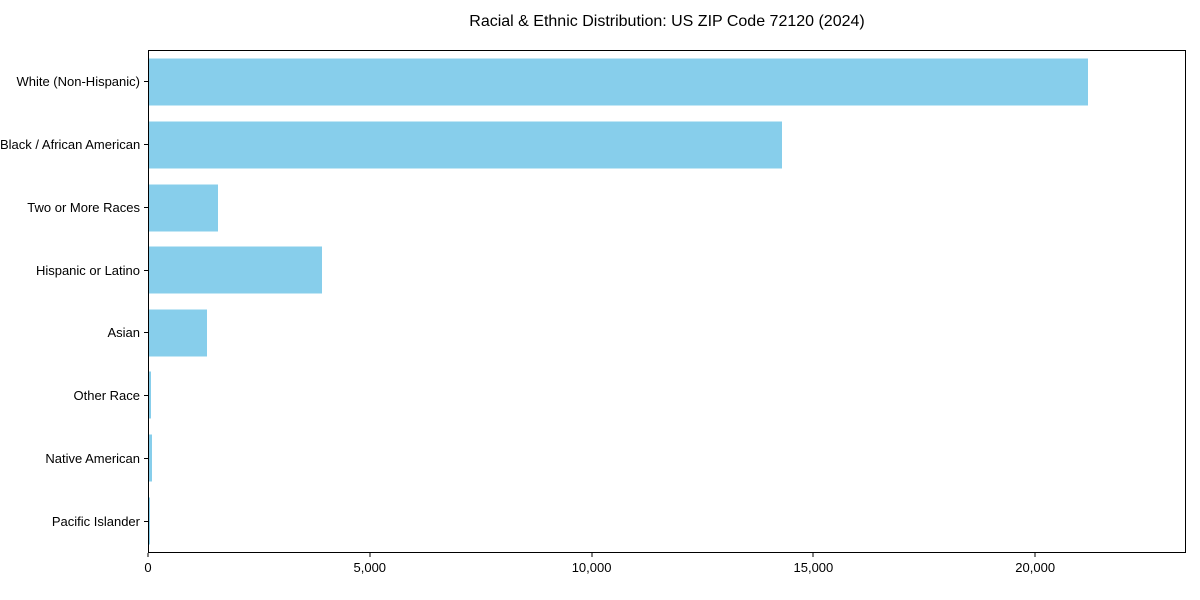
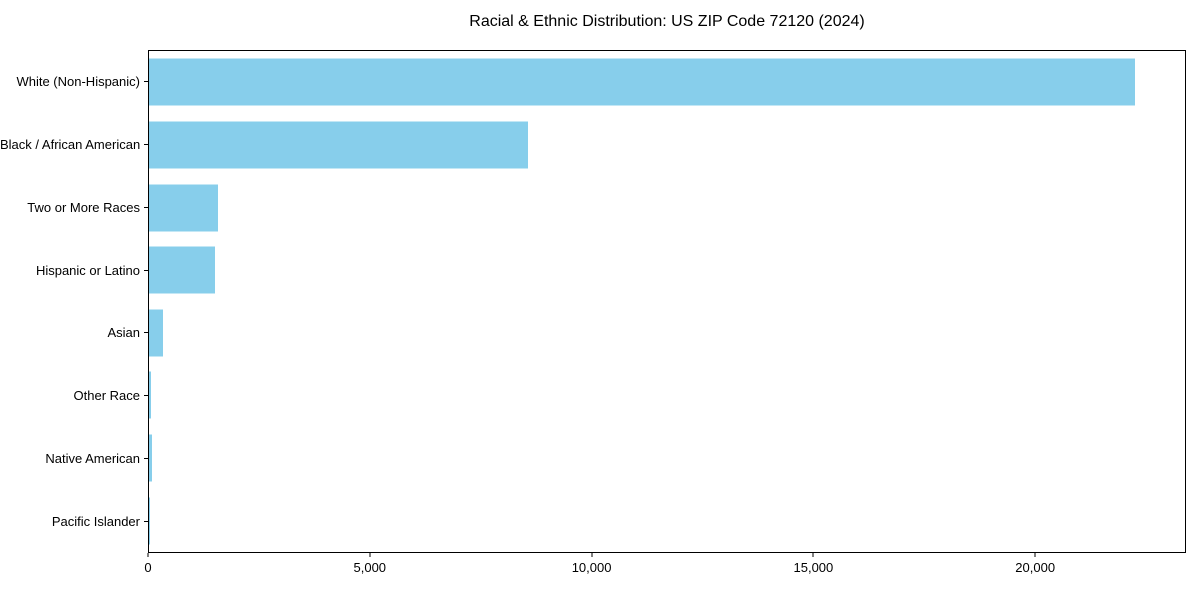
White (Non-Hispanic): 21200 -> 22300
Black / African American: 14300 -> 8600
Hispanic or Latino: 3900 -> 1500
Asian: 1300 -> 300
